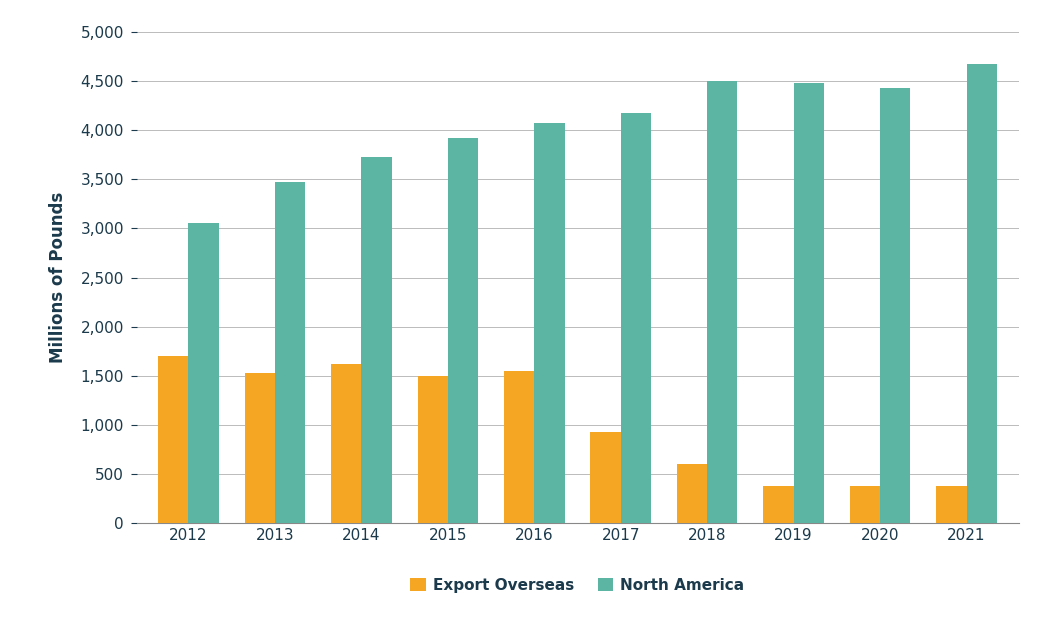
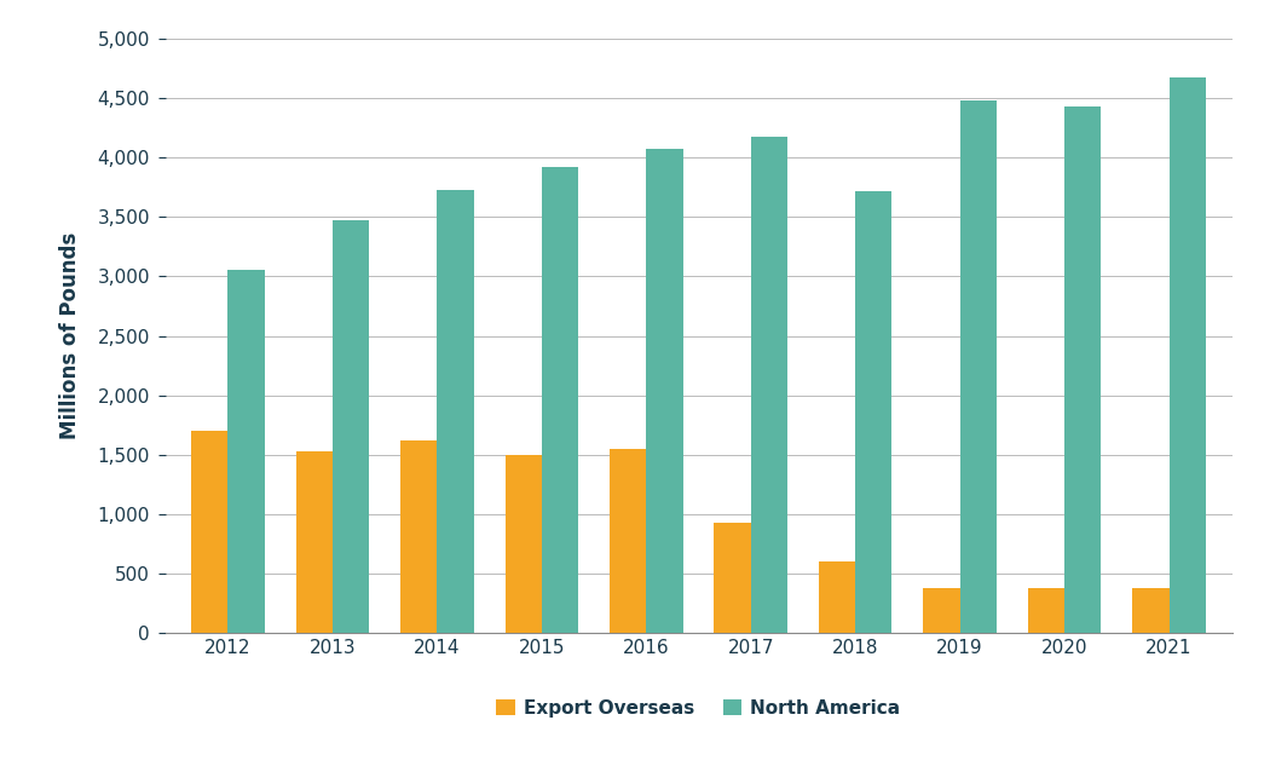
North America/2018: 4,500 -> 3,720
